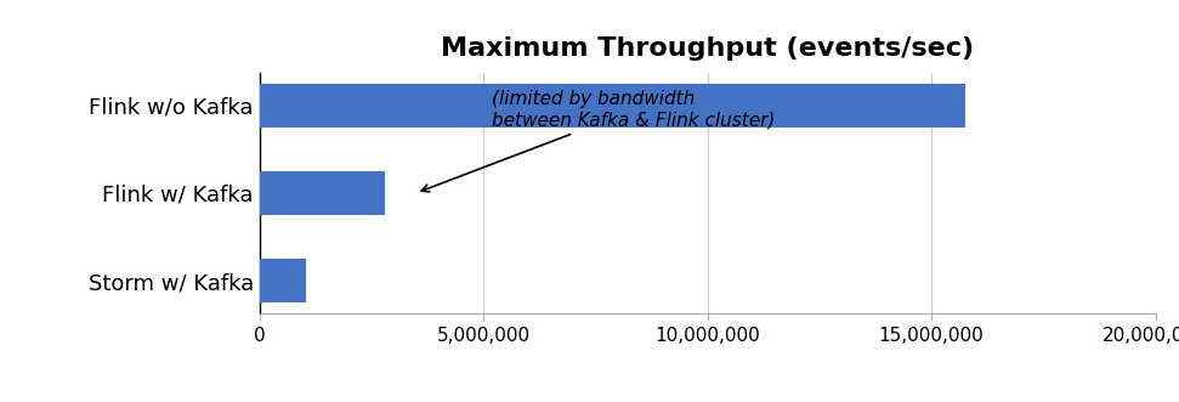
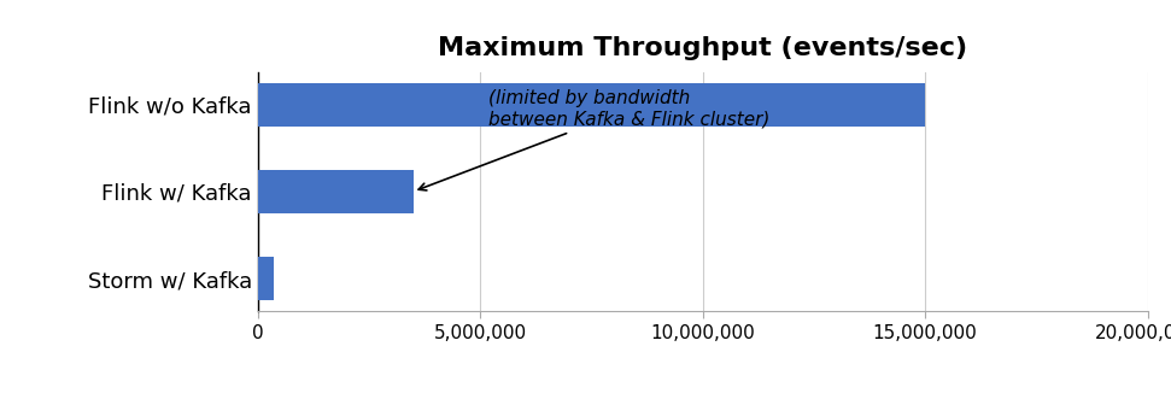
Flink w/o Kafka: 15,750,000 -> 15,000,000
Flink w/ Kafka: 2,800,000 -> 3,500,000
Storm w/ Kafka: 1,050,000 -> 350,000
